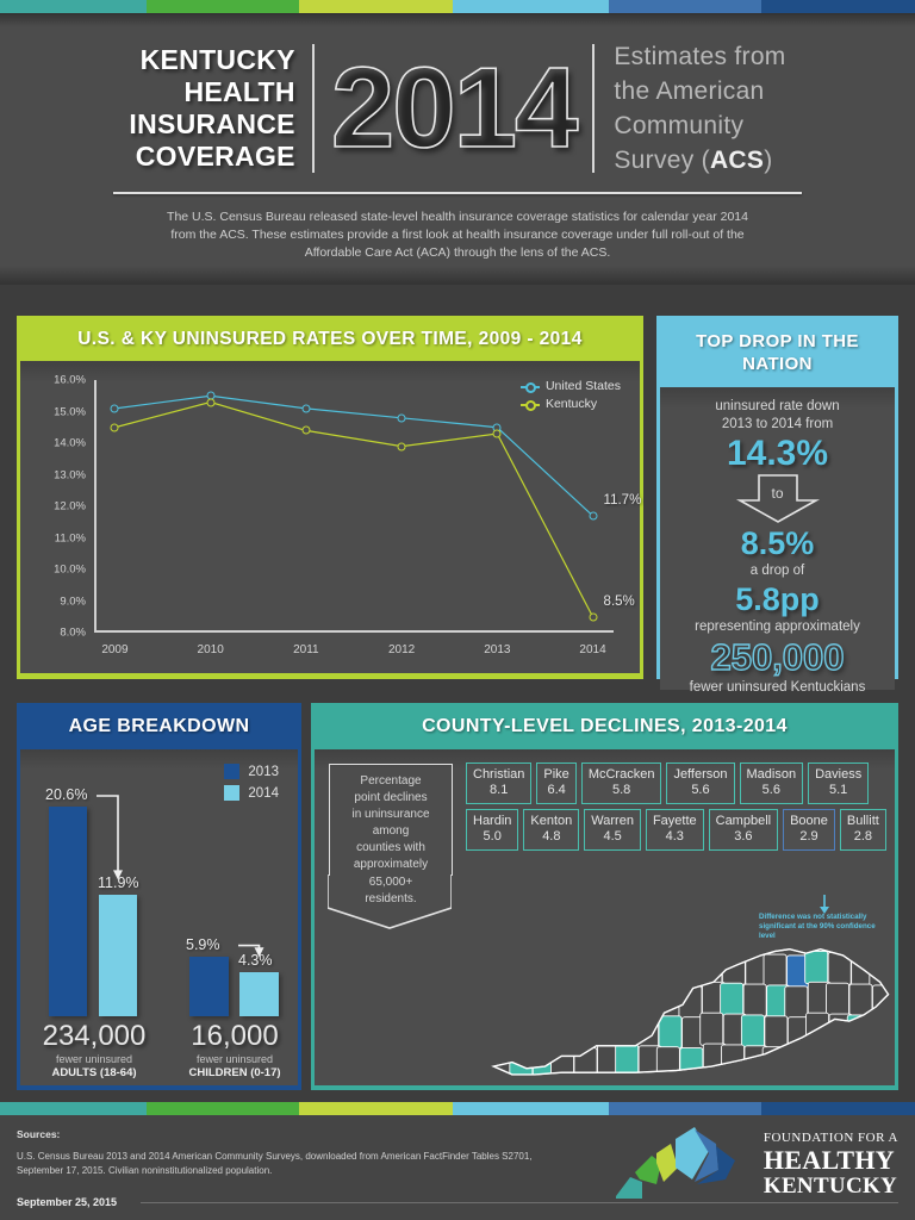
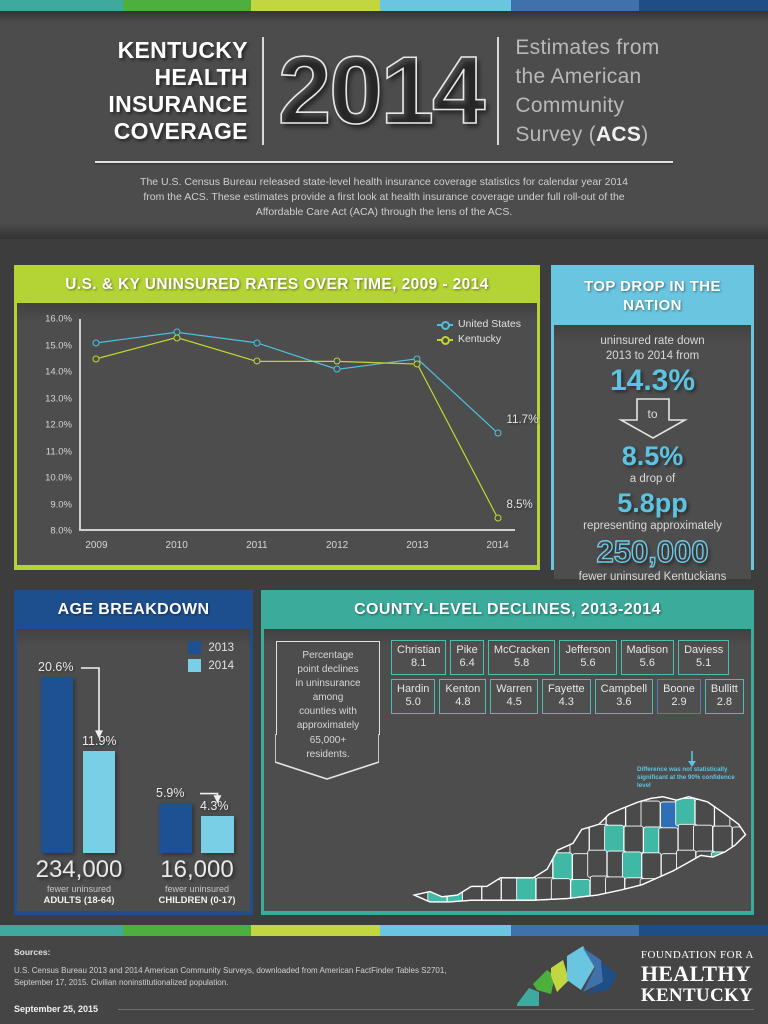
United States/2012: 14.8% -> 14.1%
Kentucky/2012: 13.9% -> 14.4%
